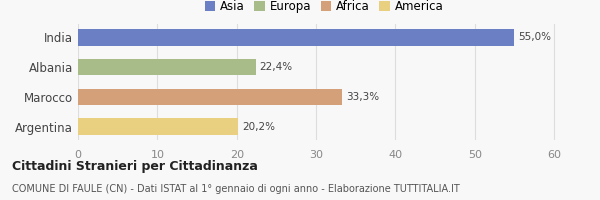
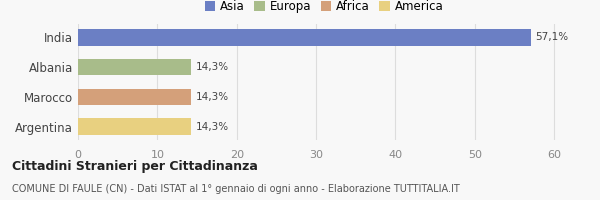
India: 55,0% -> 57,1%
Albania: 22,4% -> 14,3%
Marocco: 33,3% -> 14,3%
Argentina: 20,2% -> 14,3%
